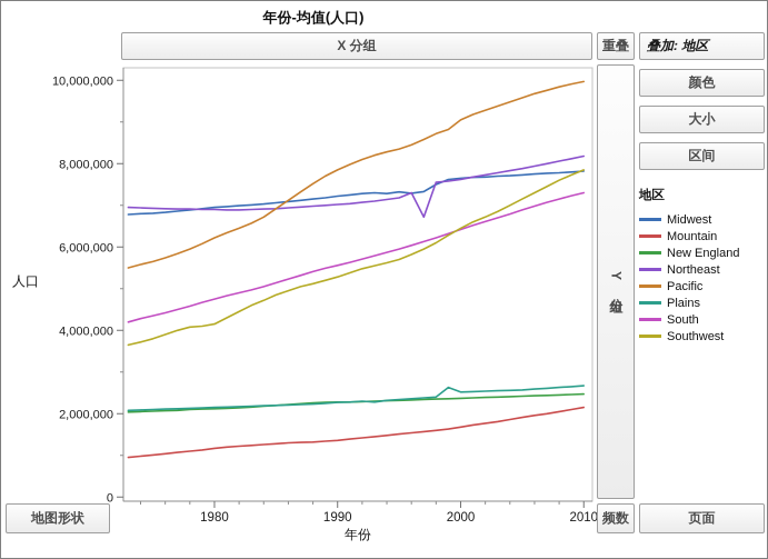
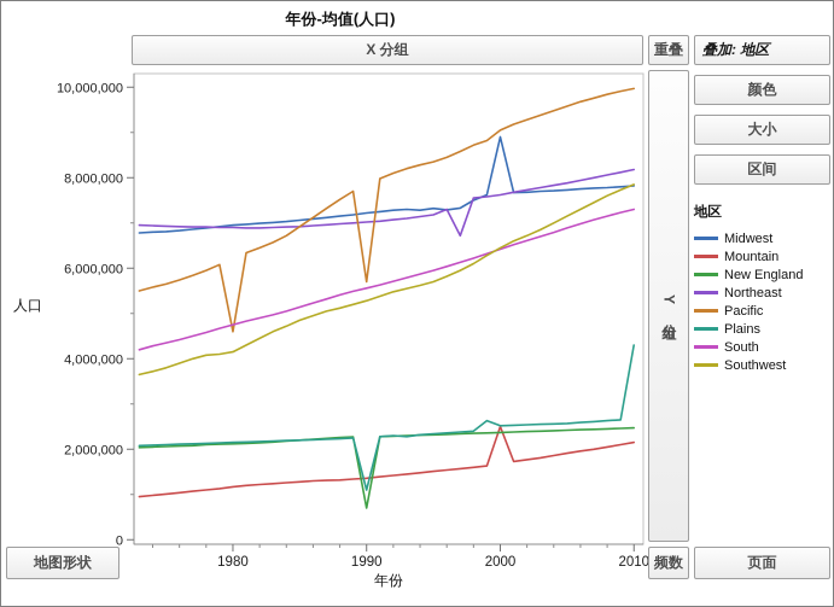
Pacific/1980: 6200000 -> 4600000
New England/1990: 2300000 -> 700000
Pacific/1990: 7800000 -> 5700000
Plains/1990: 2300000 -> 1100000
Midwest/2000: 7600000 -> 8900000
Mountain/2000: 1700000 -> 2500000
Plains/2010: 2700000 -> 4300000
